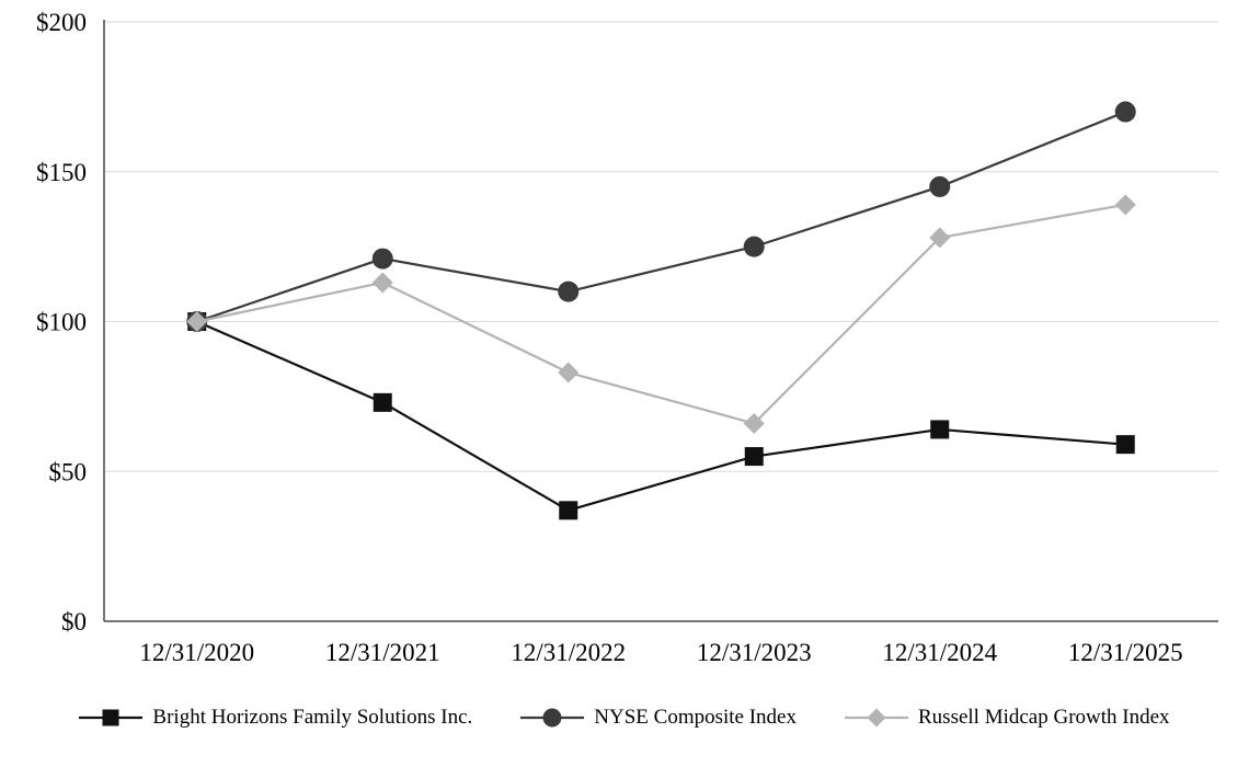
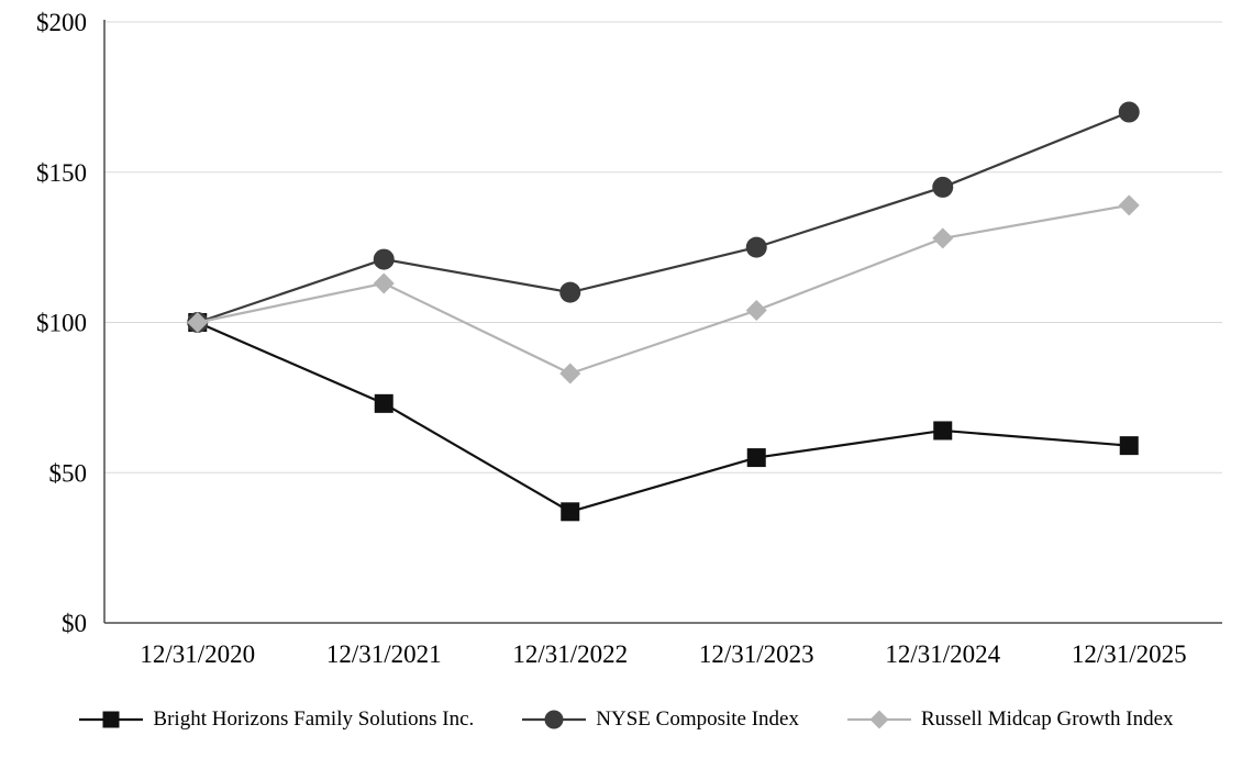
Russell Midcap Growth Index/12/31/2023: $66 -> $104
